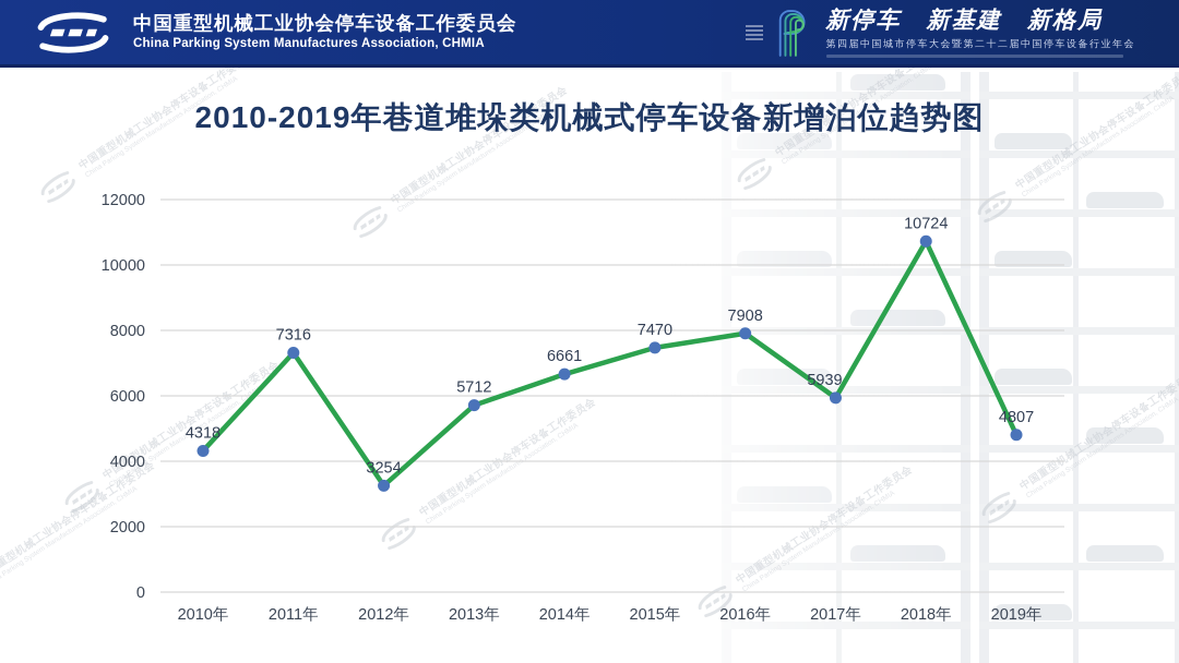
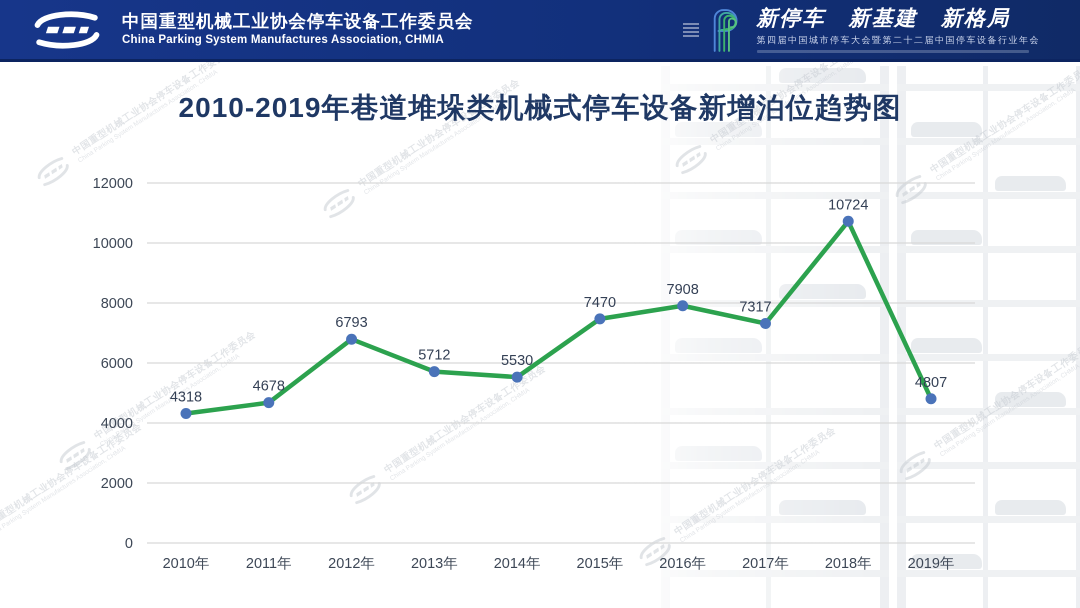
2011年: 7316 -> 4678
2012年: 3254 -> 6793
2014年: 6661 -> 5530
2017年: 5939 -> 7317
